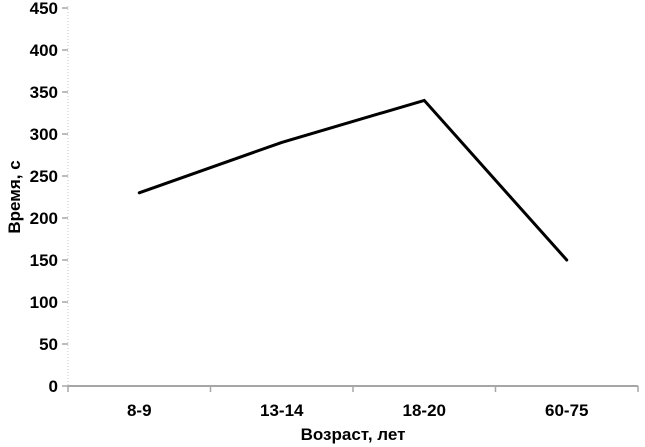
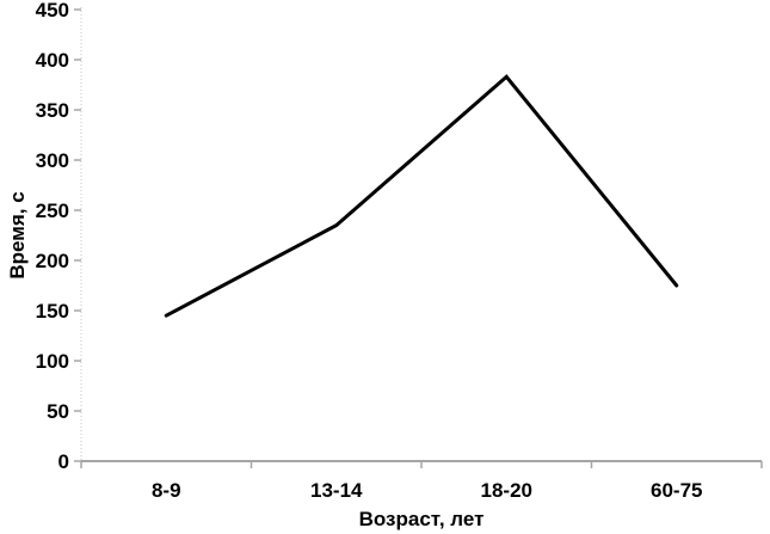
8-9: 230 -> 140
13-14: 290 -> 240
18-20: 340 -> 380
60-75: 150 -> 180
